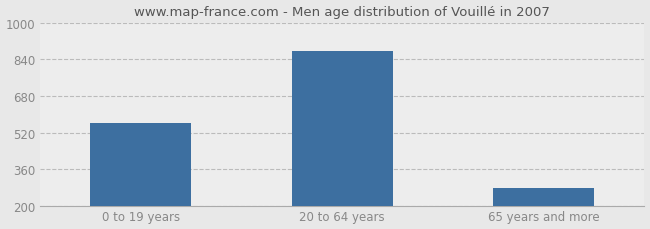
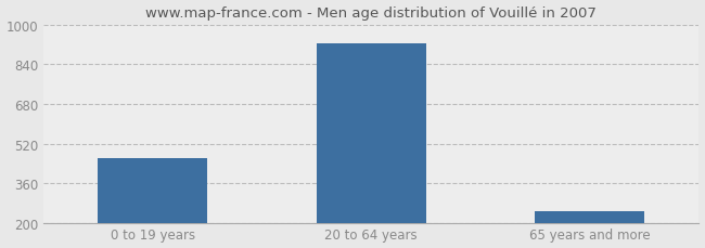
0 to 19 years: 560 -> 460
20 to 64 years: 875 -> 925
65 years and more: 275 -> 245
